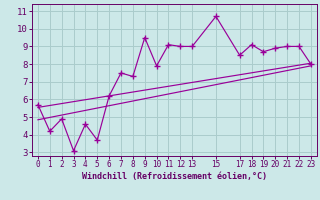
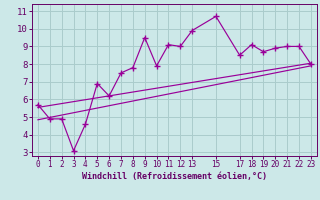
1: 4.2 -> 4.9
5: 3.7 -> 6.9
8: 7.3 -> 7.8
13: 9.0 -> 9.9
